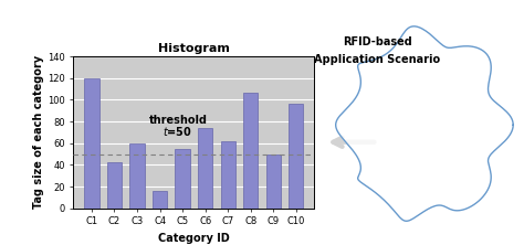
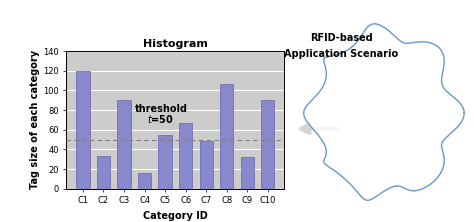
Histogram/C2: 42 -> 33
Histogram/C3: 60 -> 90
Histogram/C6: 74 -> 67
Histogram/C7: 62 -> 49
Histogram/C9: 50 -> 32
Histogram/C10: 96 -> 90
